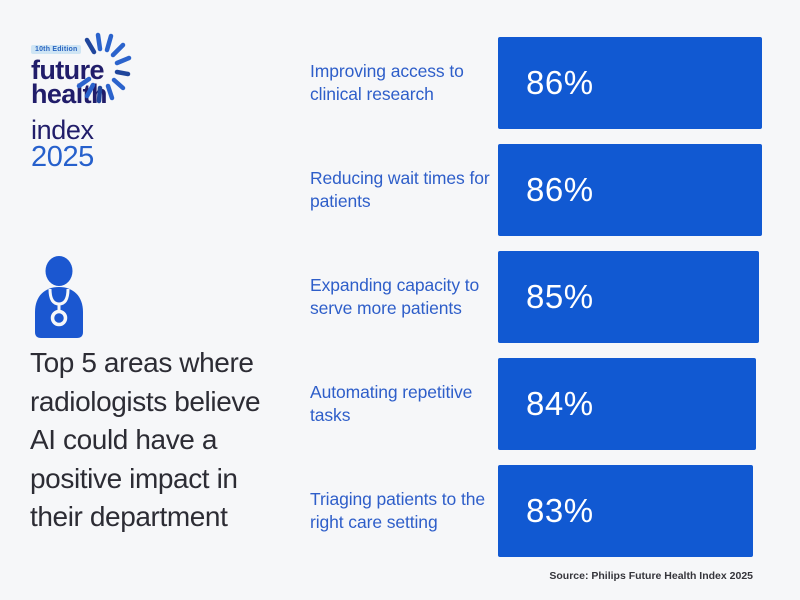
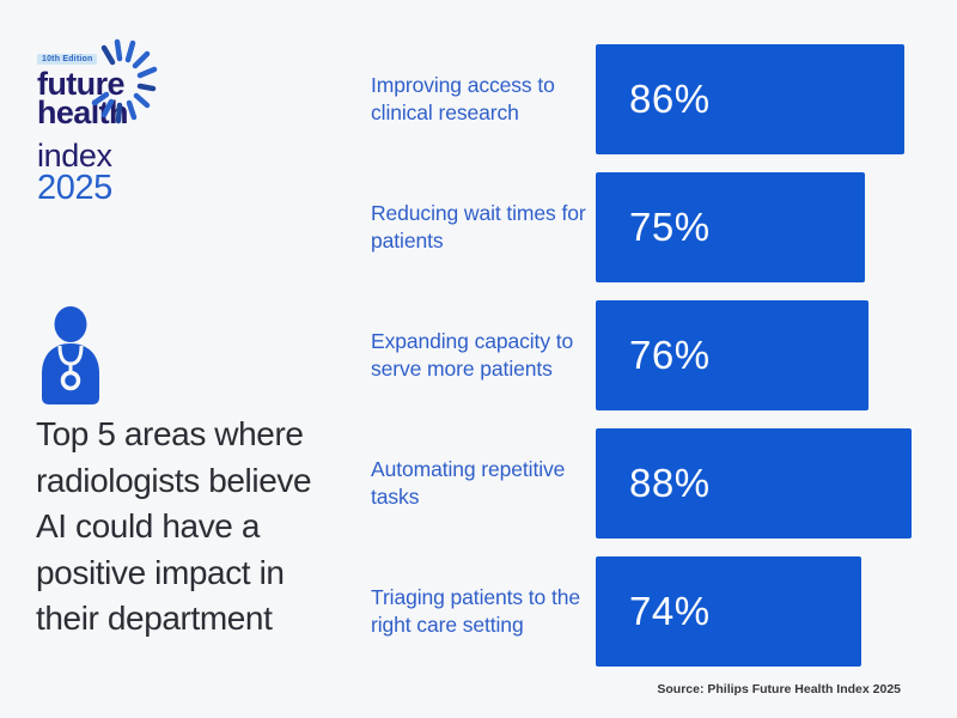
Reducing wait times for patients: 86% -> 75%
Expanding capacity to serve more patients: 85% -> 76%
Automating repetitive tasks: 84% -> 88%
Triaging patients to the right care setting: 83% -> 74%
